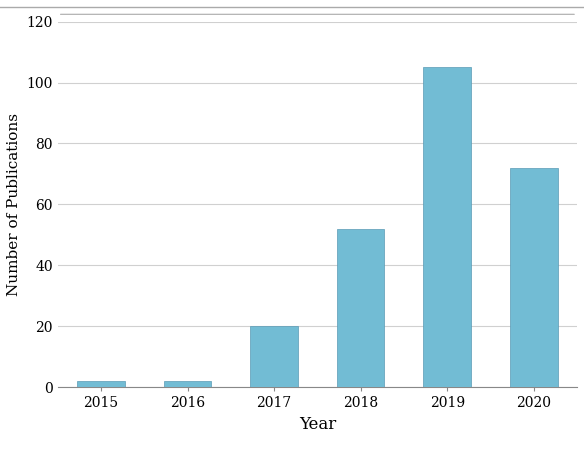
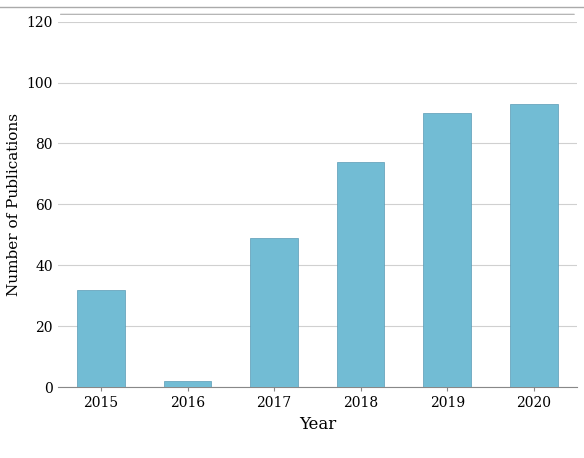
2015: 2 -> 32
2017: 20 -> 49
2018: 52 -> 74
2019: 105 -> 90
2020: 72 -> 93
